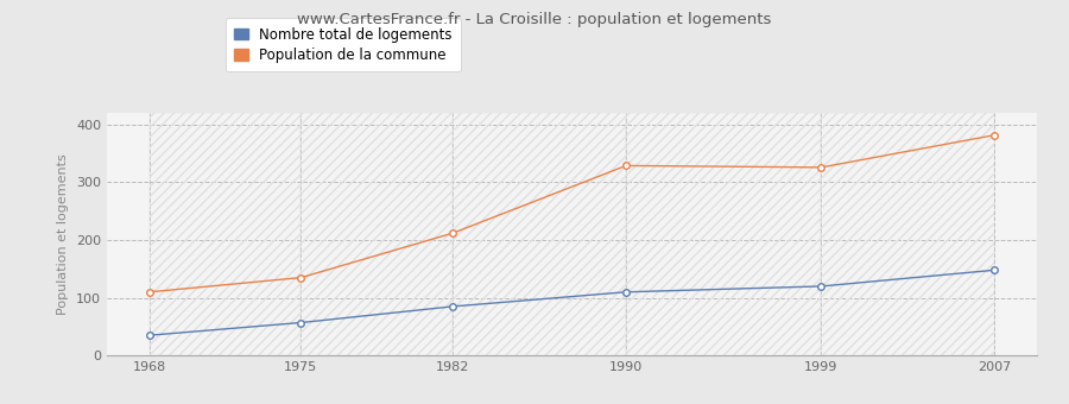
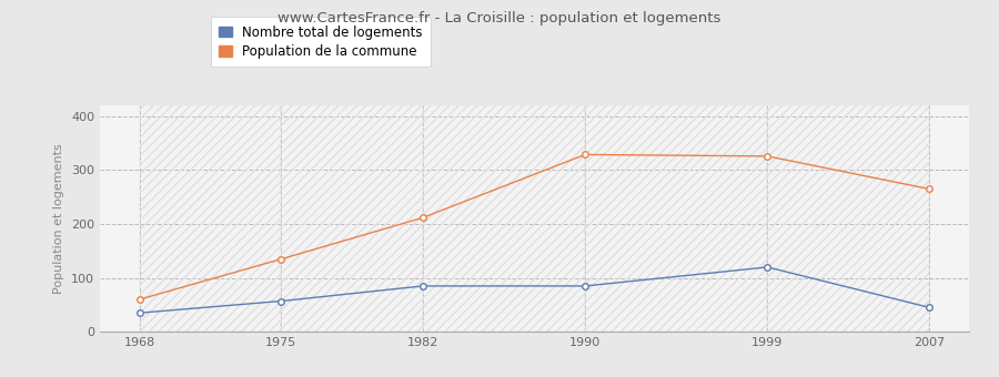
Population de la commune/1968: 110 -> 60
Nombre total de logements/1990: 110 -> 85
Nombre total de logements/2007: 148 -> 45
Population de la commune/2007: 382 -> 265
